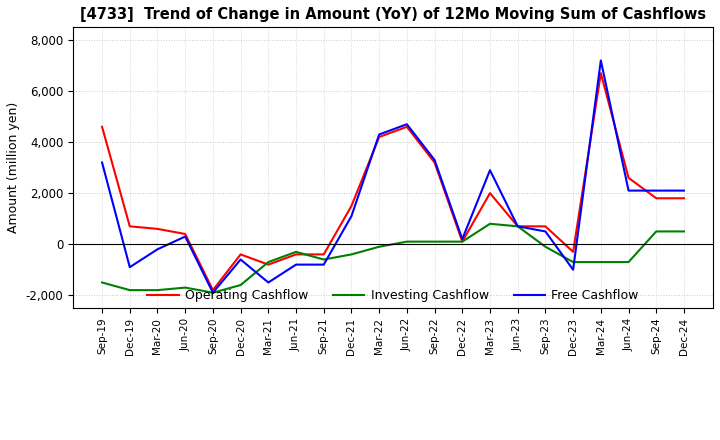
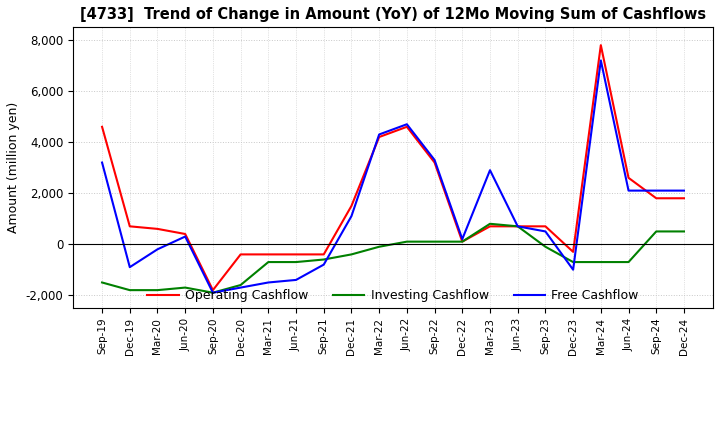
Free Cashflow/Dec-20: -600 -> -1,700
Operating Cashflow/Mar-21: -800 -> -400
Investing Cashflow/Jun-21: -300 -> -700
Free Cashflow/Jun-21: -800 -> -1,400
Operating Cashflow/Mar-23: 2,000 -> 700
Operating Cashflow/Mar-24: 6,700 -> 7,800
